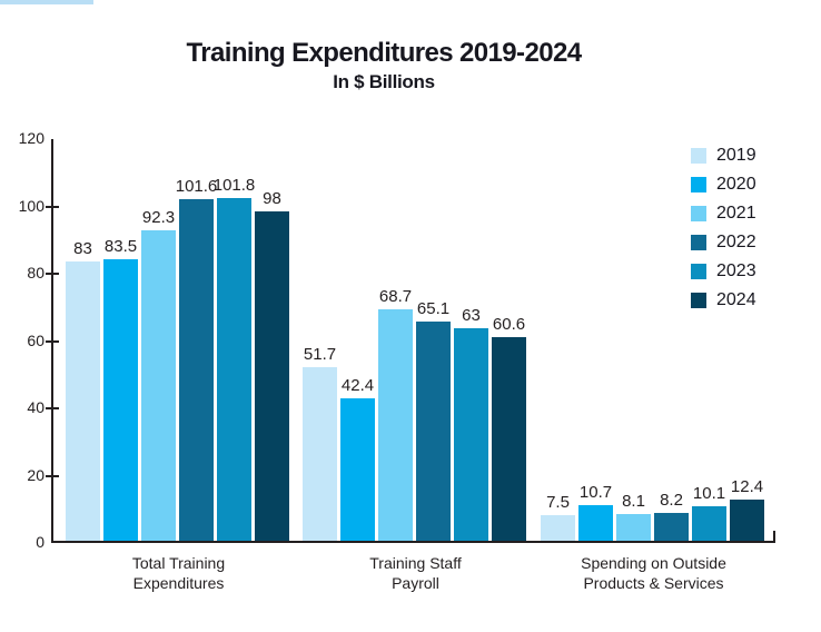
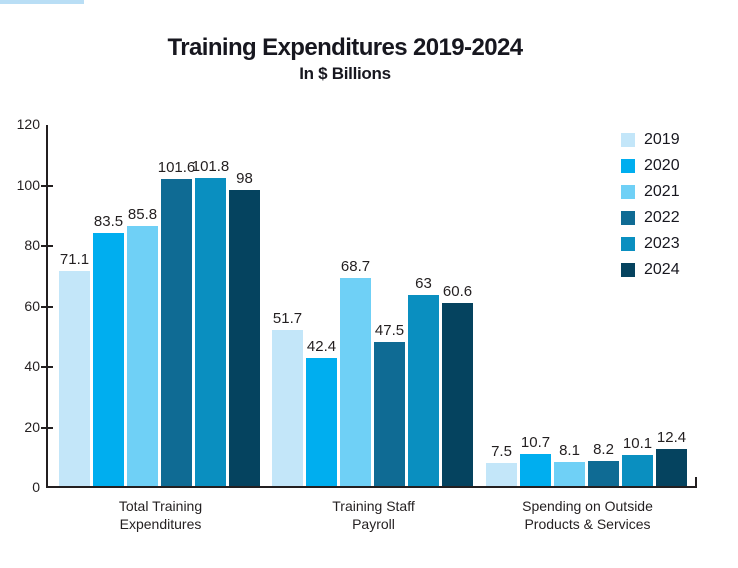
2019/Total Training Expenditures: 83 -> 71.1
2021/Total Training Expenditures: 92.3 -> 85.8
2022/Training Staff Payroll: 65.1 -> 47.5
